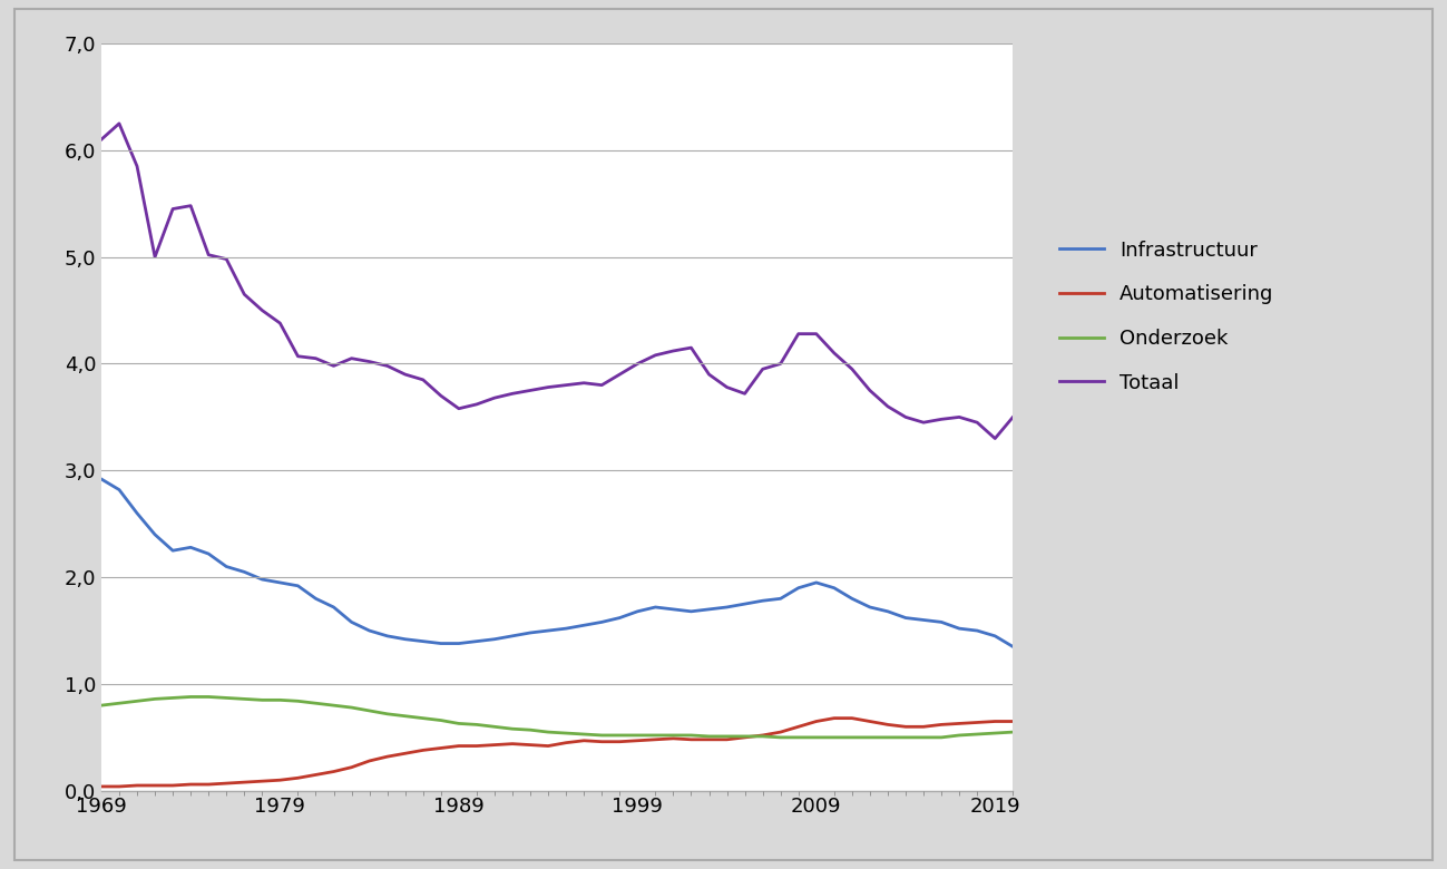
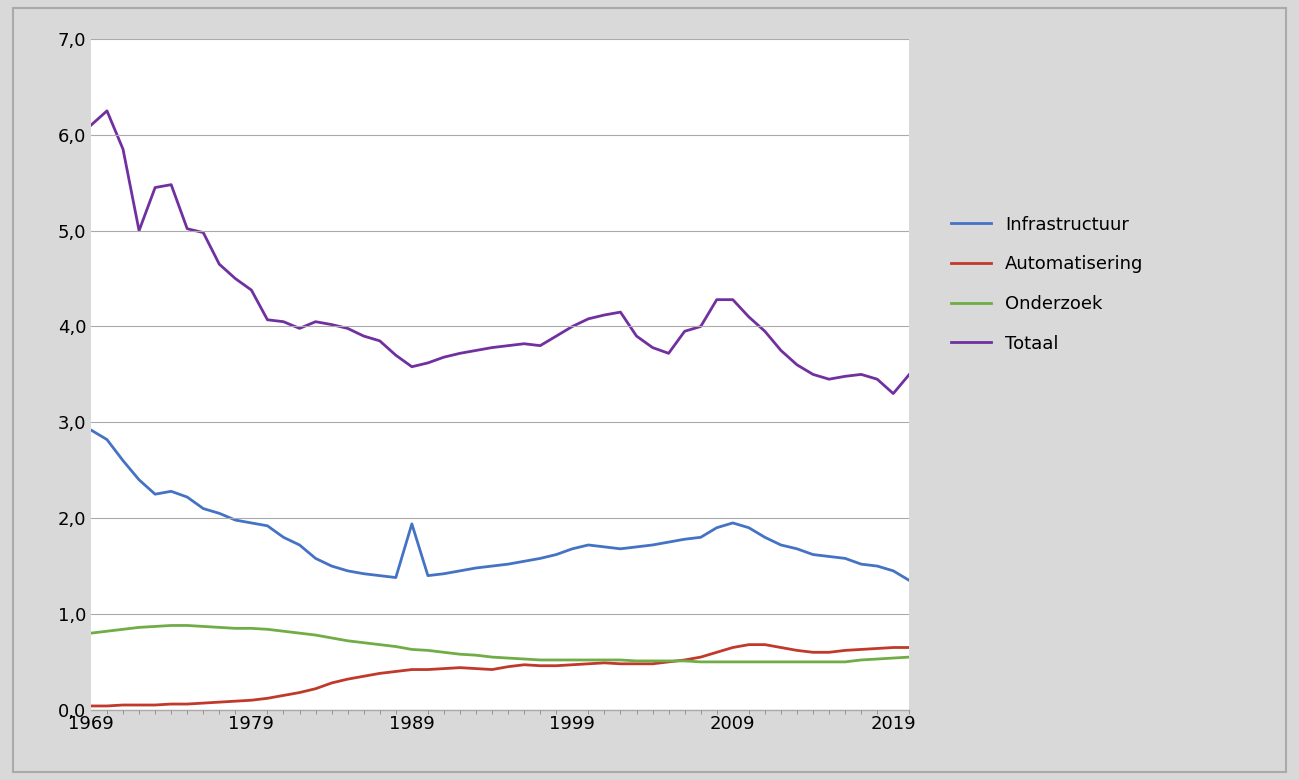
Infrastructuur/1989: 1,38 -> 1,94
